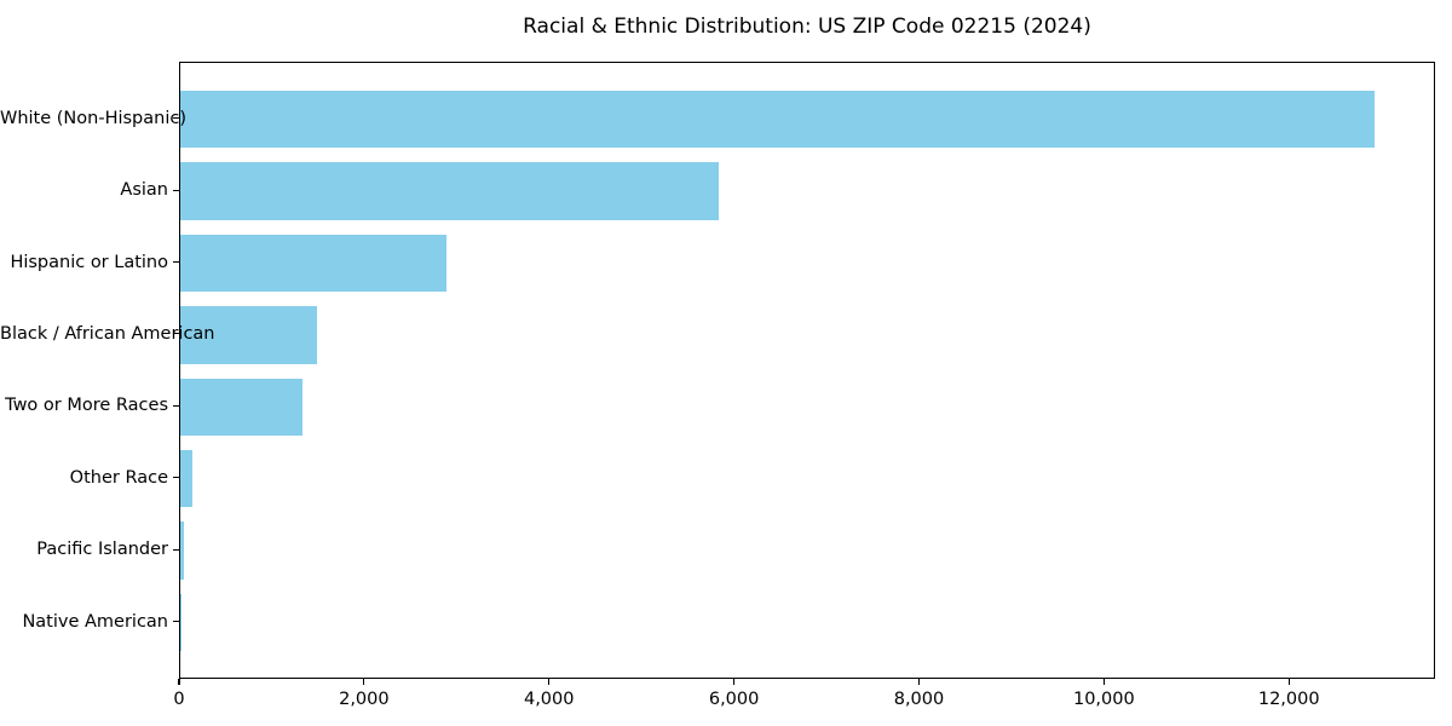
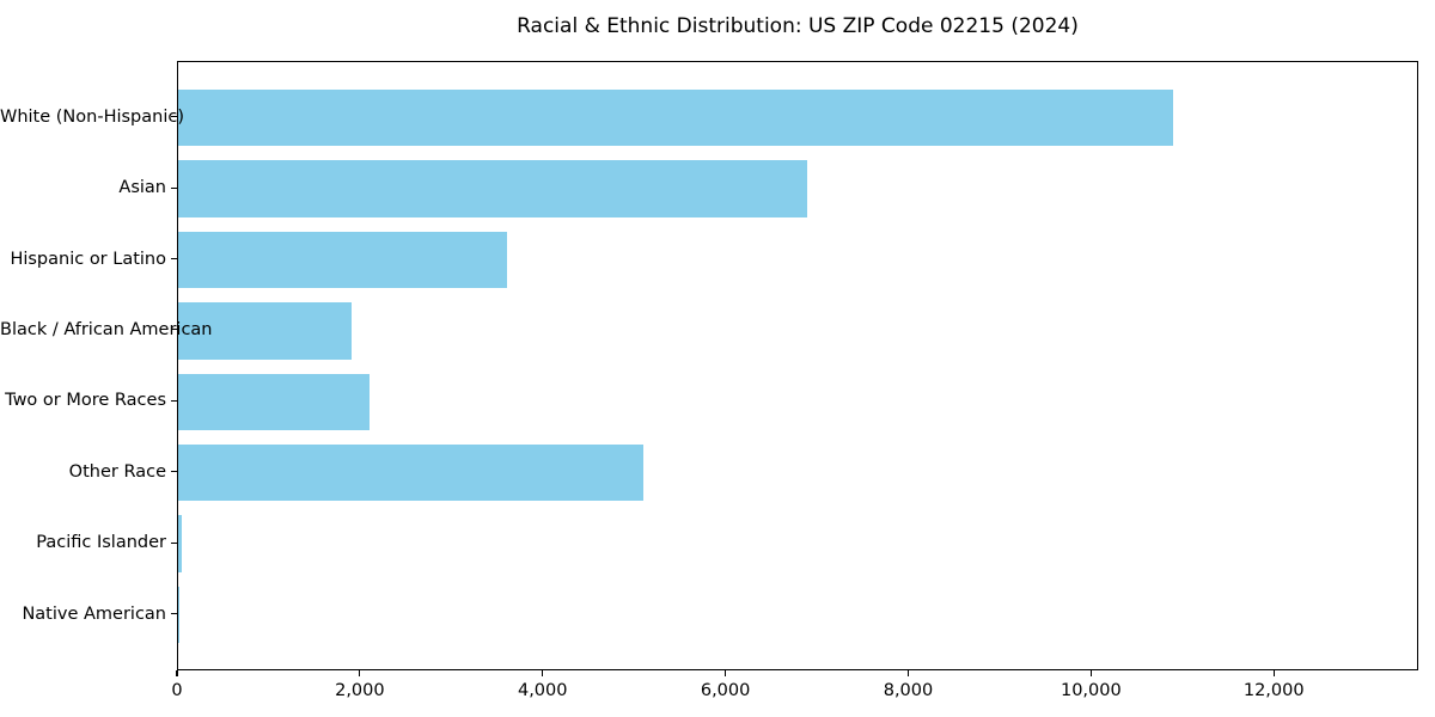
White (Non-Hispanic): 12900 -> 10900
Asian: 5800 -> 6900
Hispanic or Latino: 2900 -> 3600
Black / African American: 1500 -> 1900
Two or More Races: 1300 -> 2100
Other Race: 100 -> 5100
